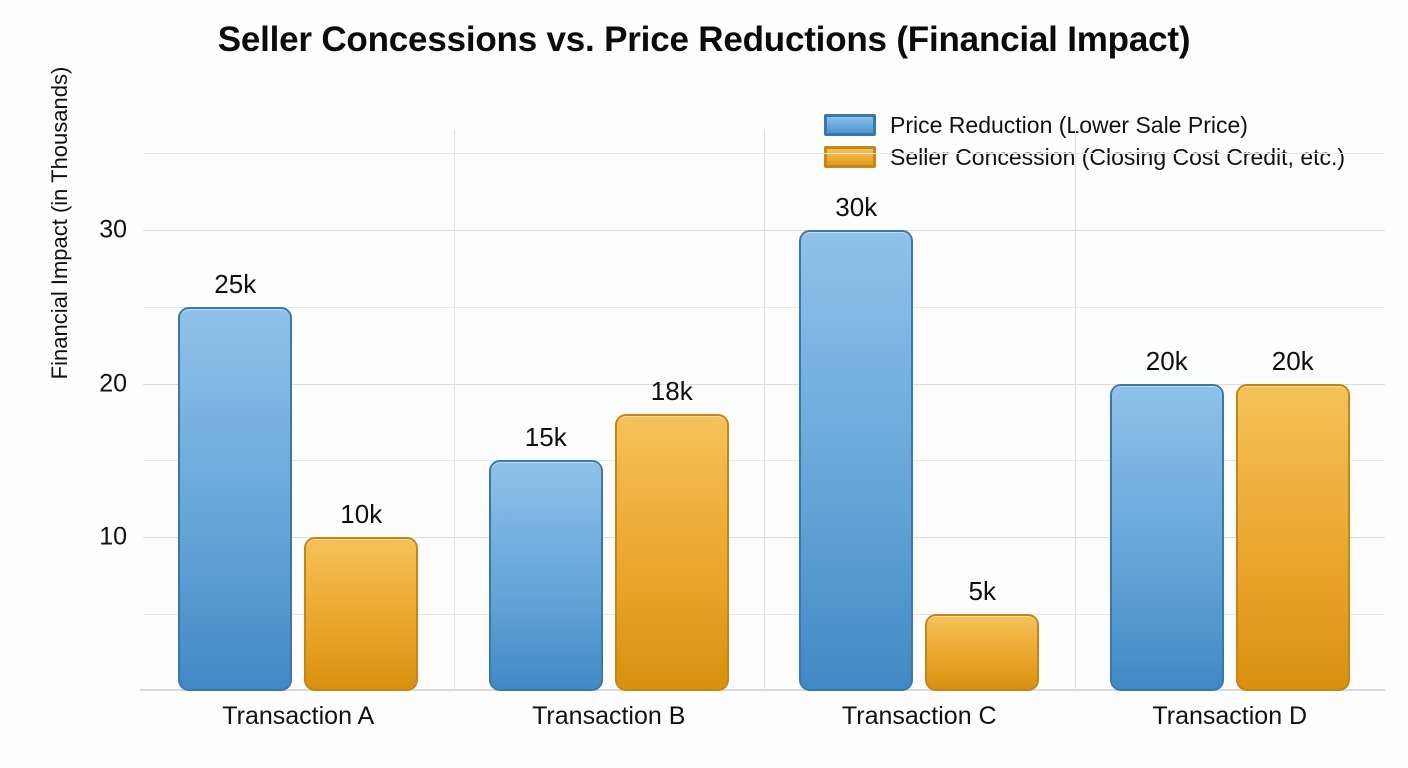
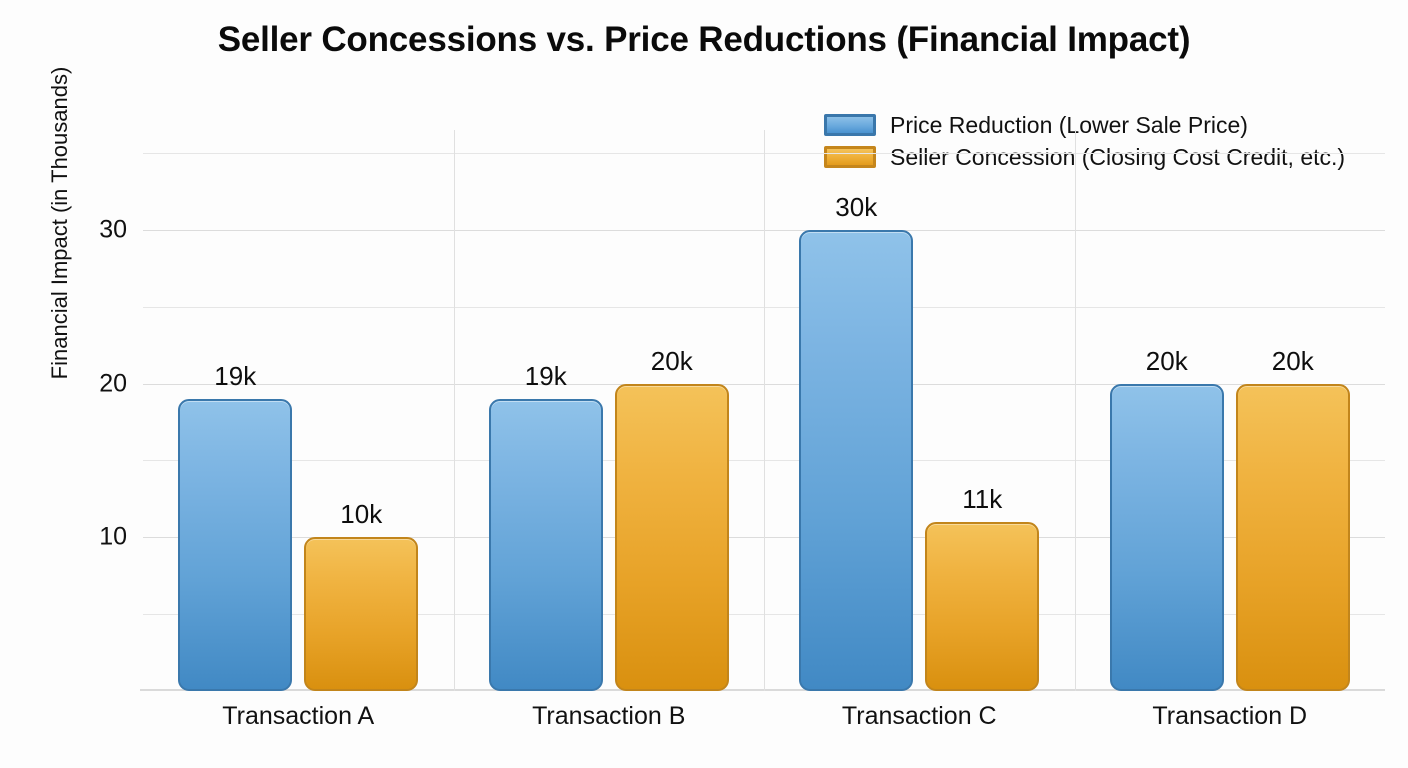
Price Reduction (Lower Sale Price)/Transaction A: 25k -> 19k
Price Reduction (Lower Sale Price)/Transaction B: 15k -> 19k
Seller Concession (Closing Cost Credit, etc.)/Transaction B: 18k -> 20k
Seller Concession (Closing Cost Credit, etc.)/Transaction C: 5k -> 11k
